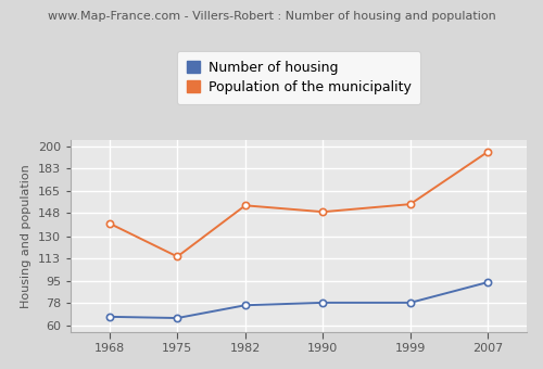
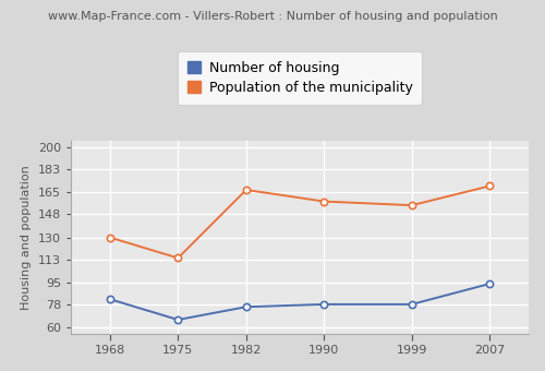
Number of housing/1968: 67 -> 82
Population of the municipality/1968: 140 -> 130
Population of the municipality/1982: 154 -> 167
Population of the municipality/1990: 149 -> 158
Population of the municipality/2007: 196 -> 170
